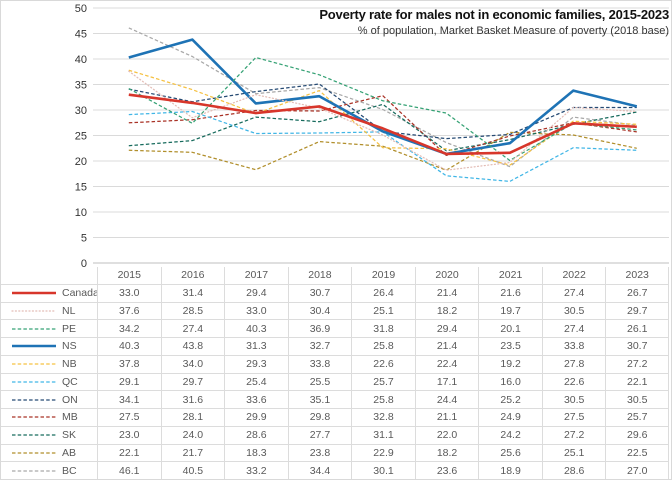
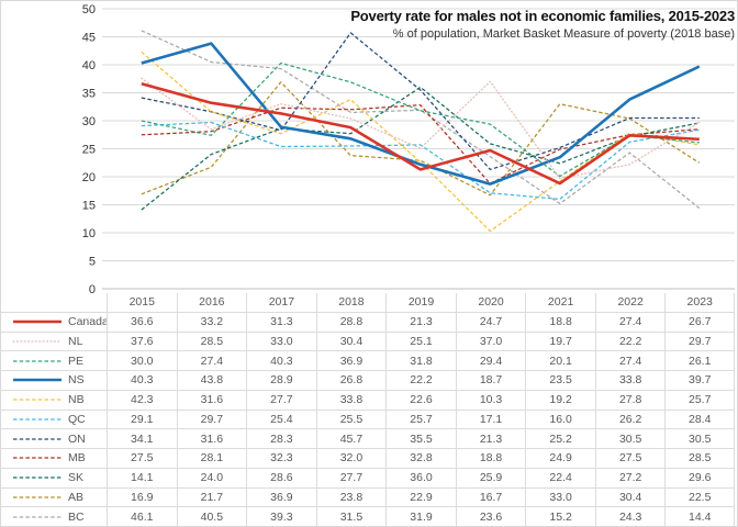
Canada/2015: 33.0 -> 36.6
PE/2015: 34.2 -> 30.0
NB/2015: 37.8 -> 42.3
SK/2015: 23.0 -> 14.1
AB/2015: 22.1 -> 16.9
Canada/2016: 31.4 -> 33.2
NB/2016: 34.0 -> 31.6
Canada/2017: 29.4 -> 31.3
NS/2017: 31.3 -> 28.9
NB/2017: 29.3 -> 27.7
ON/2017: 33.6 -> 28.3
MB/2017: 29.9 -> 32.3
AB/2017: 18.3 -> 36.9
BC/2017: 33.2 -> 39.3
Canada/2018: 30.7 -> 28.8
NS/2018: 32.7 -> 26.8
ON/2018: 35.1 -> 45.7
MB/2018: 29.8 -> 32.0
BC/2018: 34.4 -> 31.5
Canada/2019: 26.4 -> 21.3
NS/2019: 25.8 -> 22.2
ON/2019: 25.8 -> 35.5
SK/2019: 31.1 -> 36.0
BC/2019: 30.1 -> 31.9
Canada/2020: 21.4 -> 24.7
NL/2020: 18.2 -> 37.0
NS/2020: 21.4 -> 18.7
NB/2020: 22.4 -> 10.3
ON/2020: 24.4 -> 21.3
MB/2020: 21.1 -> 18.8
SK/2020: 22.0 -> 25.9
AB/2020: 18.2 -> 16.7
Canada/2021: 21.6 -> 18.8
SK/2021: 24.2 -> 22.4
AB/2021: 25.6 -> 33.0
BC/2021: 18.9 -> 15.2
NL/2022: 30.5 -> 22.2
QC/2022: 22.6 -> 26.2
AB/2022: 25.1 -> 30.4
BC/2022: 28.6 -> 24.3
NS/2023: 30.7 -> 39.7
NB/2023: 27.2 -> 25.7
QC/2023: 22.1 -> 28.4
MB/2023: 25.7 -> 28.5
BC/2023: 27.0 -> 14.4
